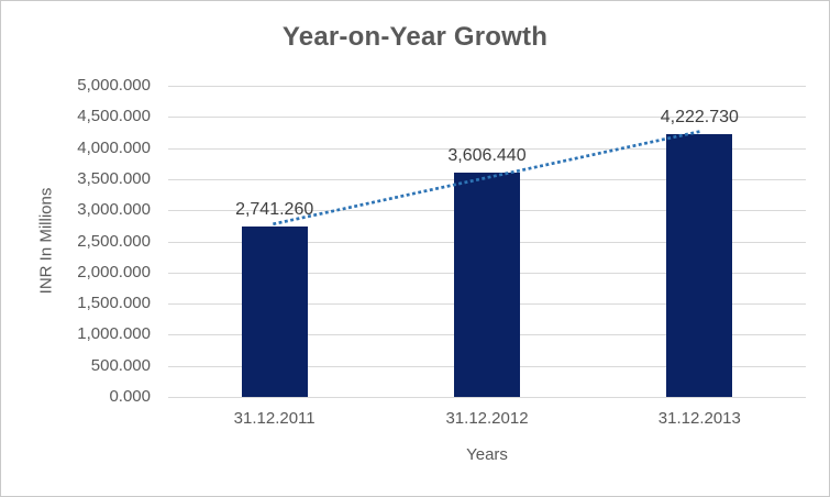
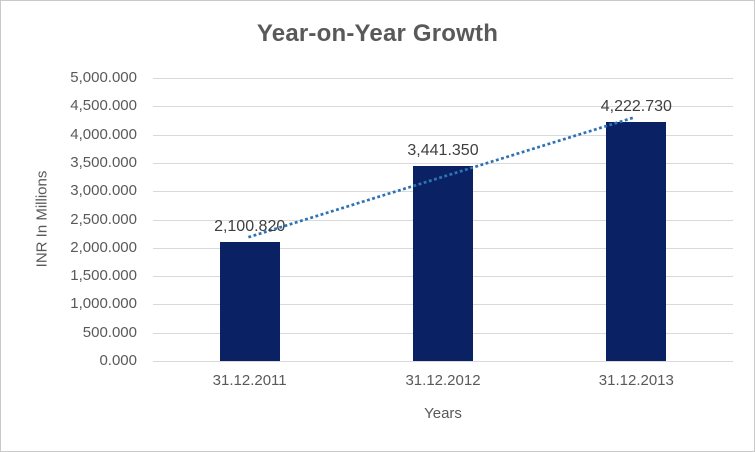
31.12.2011: 2,741.260 -> 2,100.820
31.12.2012: 3,606.440 -> 3,441.350
